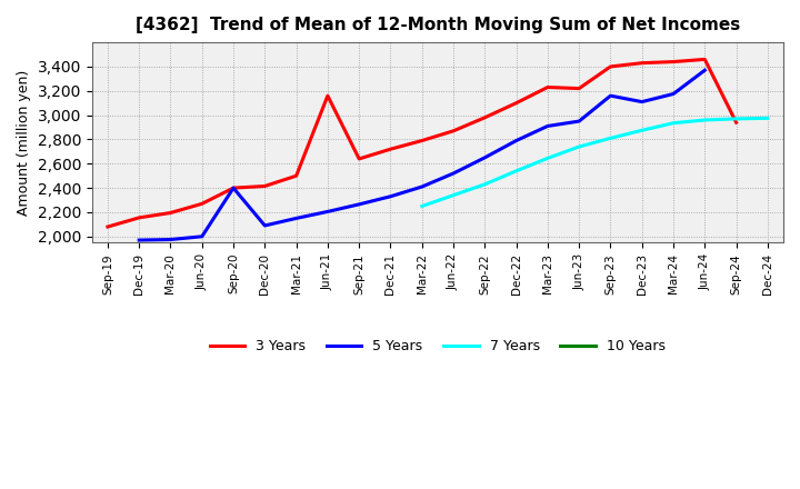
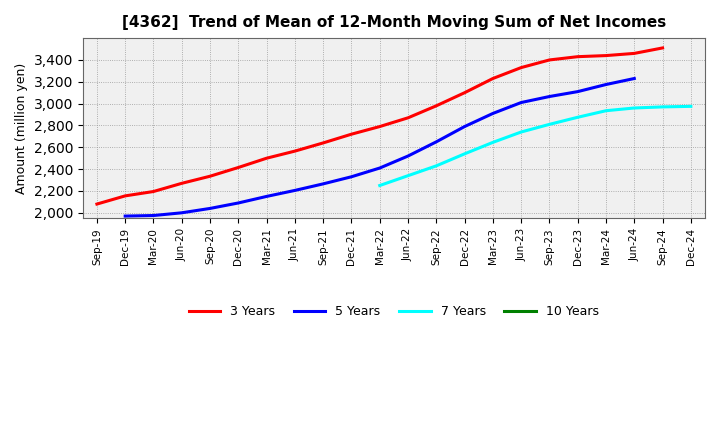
3 Years/Sep-20: 2,400 -> 2,340
5 Years/Sep-20: 2,400 -> 2,040
3 Years/Jun-21: 3,160 -> 2,560
3 Years/Jun-23: 3,220 -> 3,330
5 Years/Jun-23: 2,950 -> 3,010
5 Years/Sep-23: 3,160 -> 3,060
5 Years/Jun-24: 3,370 -> 3,230
3 Years/Sep-24: 2,940 -> 3,510
